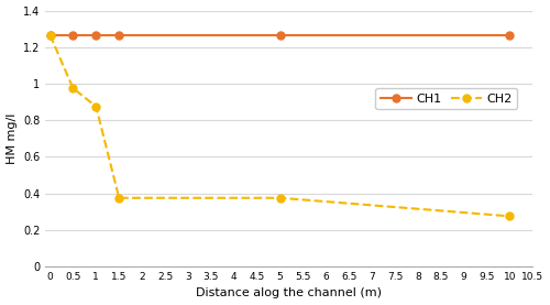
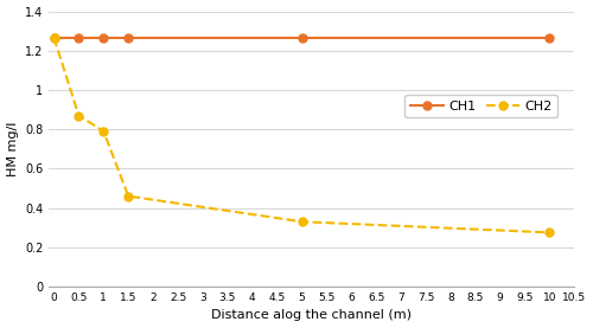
CH2/0.5: 0.97 -> 0.87
CH2/1: 0.88 -> 0.79
CH2/1.5: 0.38 -> 0.46
CH2/5: 0.38 -> 0.33
